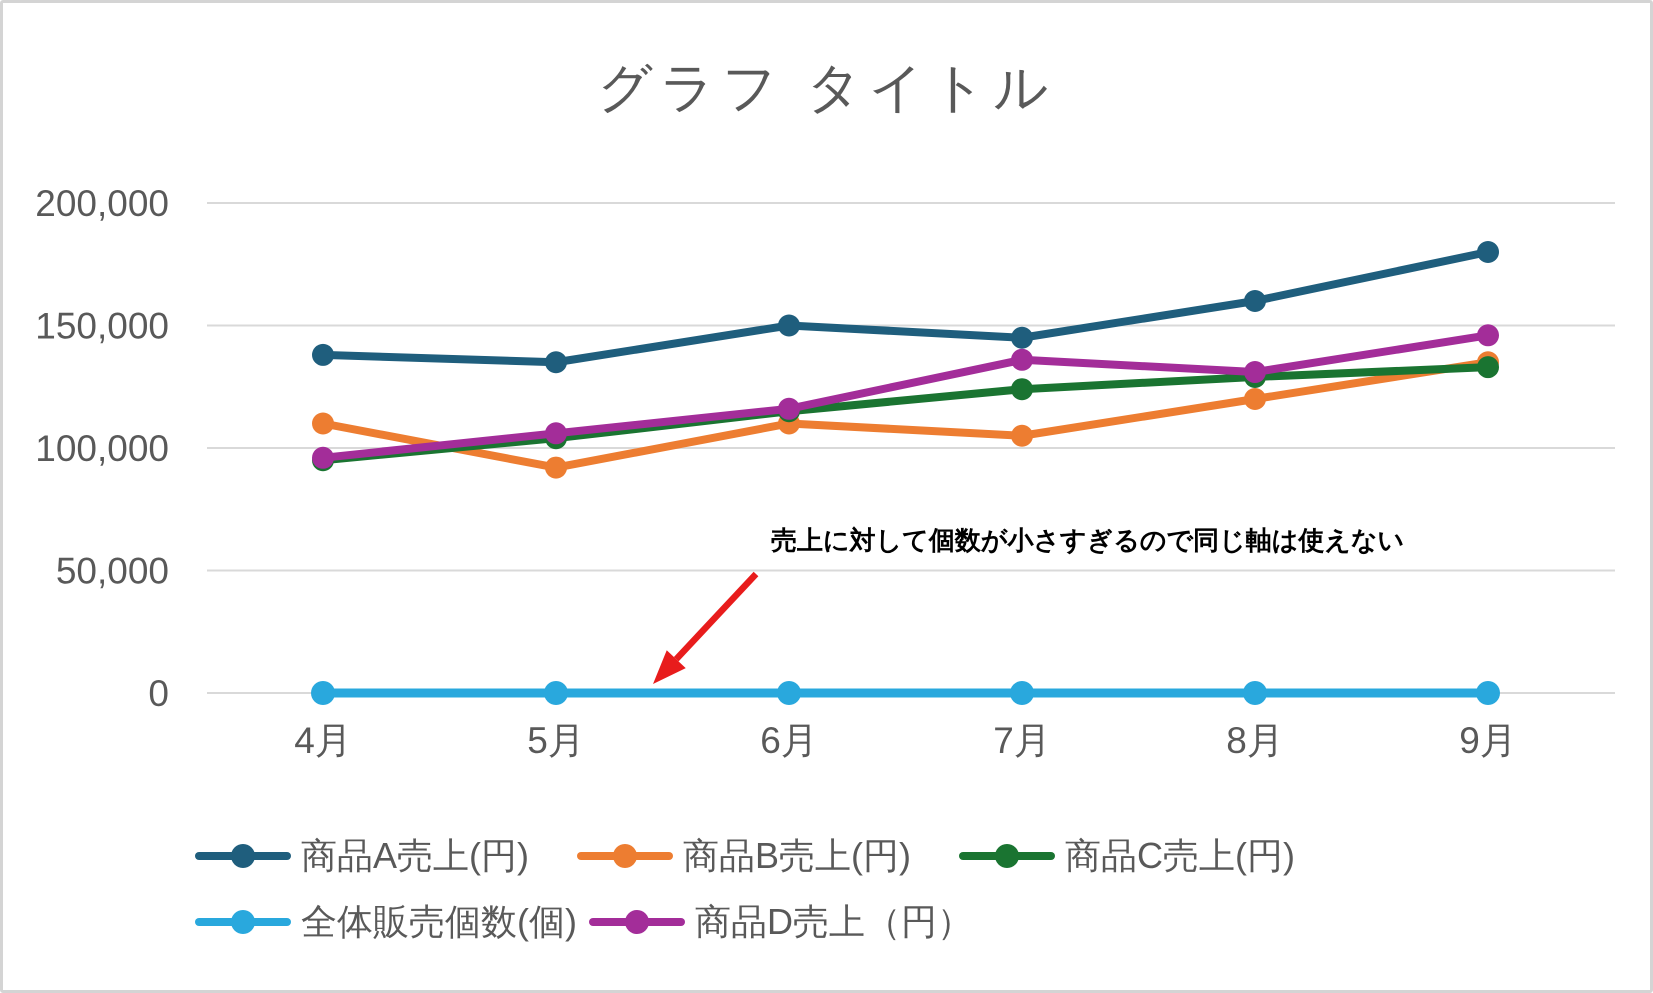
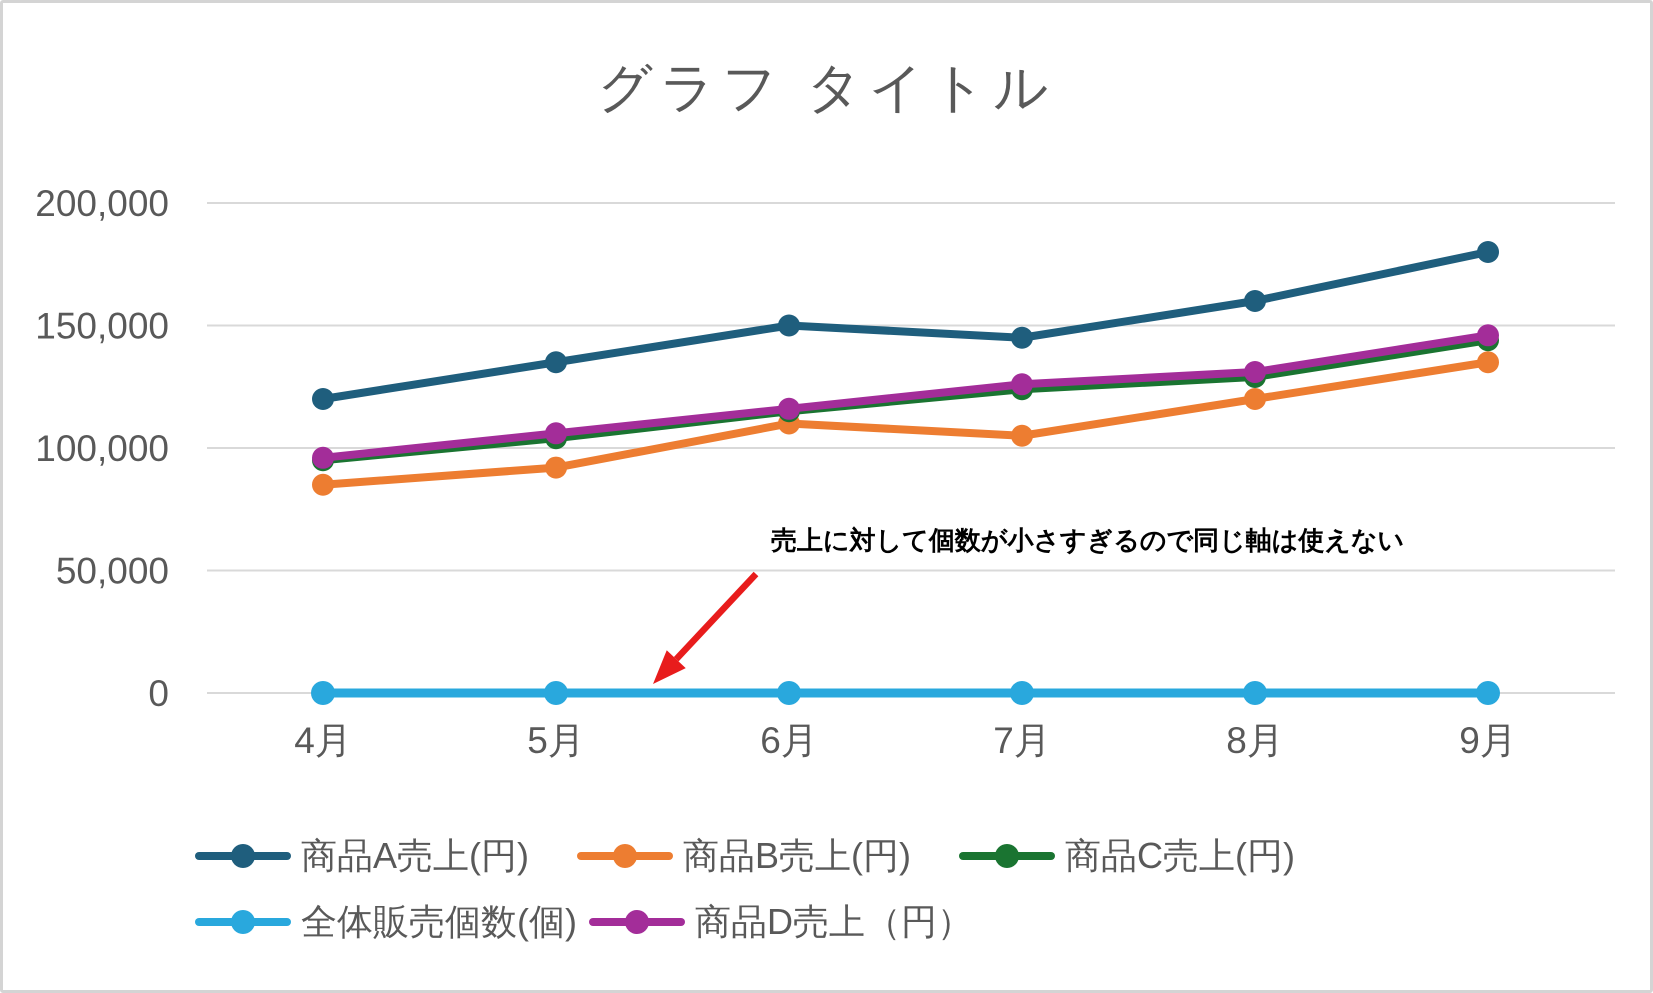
商品A売上(円)/4月: 138000 -> 120000
商品B売上(円)/4月: 110000 -> 85000
商品D売上（円）/7月: 136000 -> 126000
商品C売上(円)/9月: 133000 -> 144000
